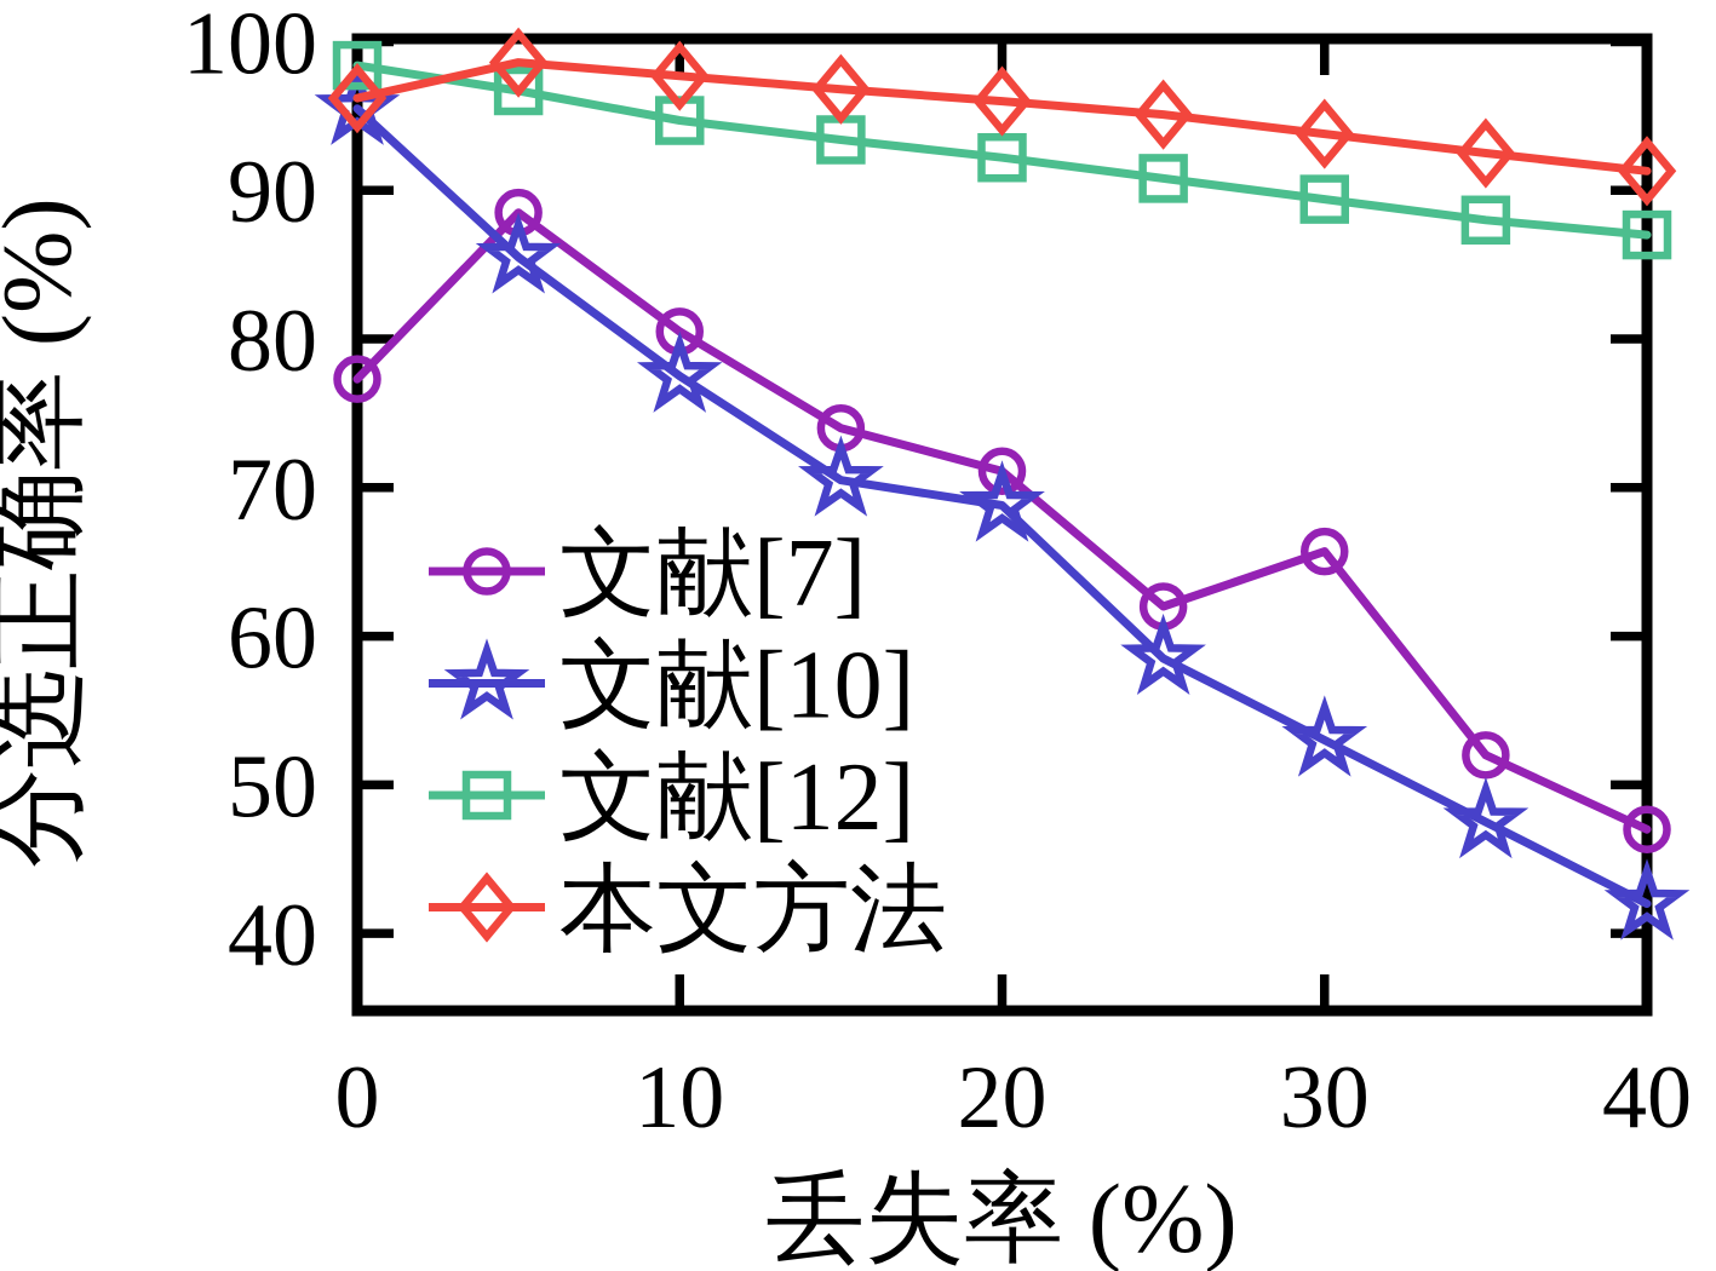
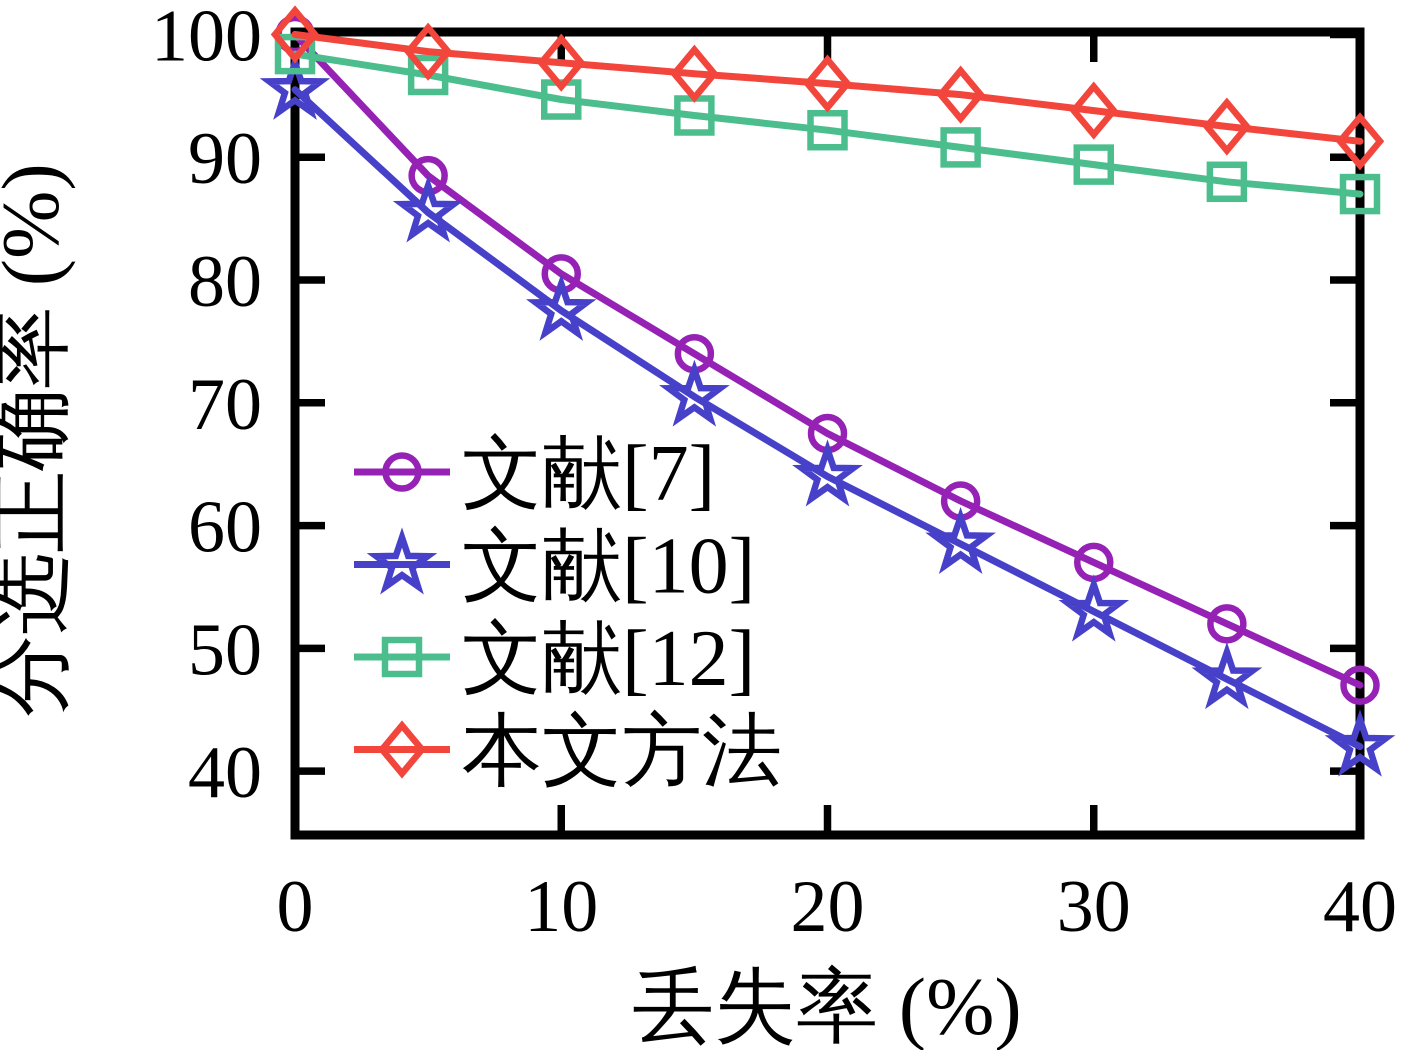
文献[7]/0: 77.3 -> 100.0
本文方法/0: 96.2 -> 100.0
文献[7]/20: 71.1 -> 67.5
文献[10]/20: 68.8 -> 64.0
文献[7]/30: 65.7 -> 57.0
